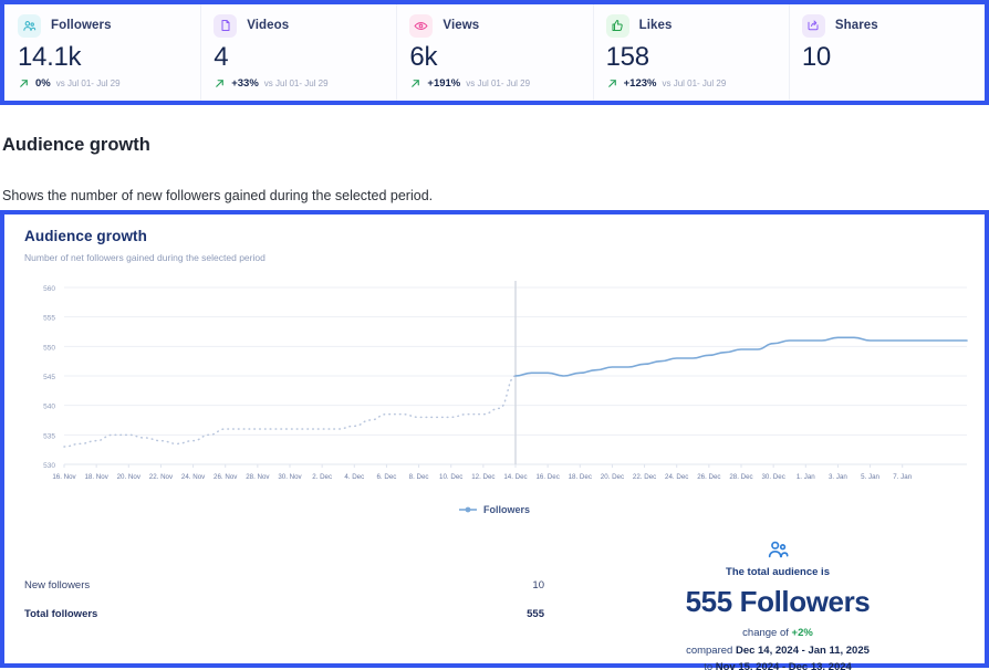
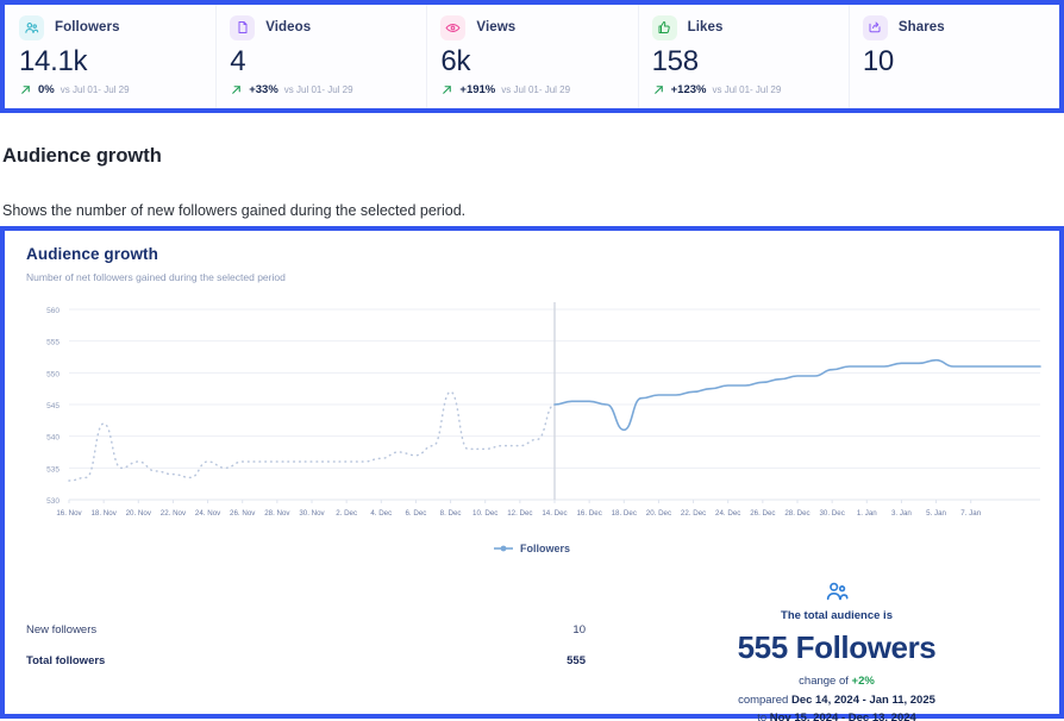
18. Nov: 534 -> 542
20. Nov: 535 -> 536
24. Nov: 534 -> 536
6. Dec: 538 -> 537
8. Dec: 538 -> 547
18. Dec: 546 -> 541
5. Jan: 551 -> 552
